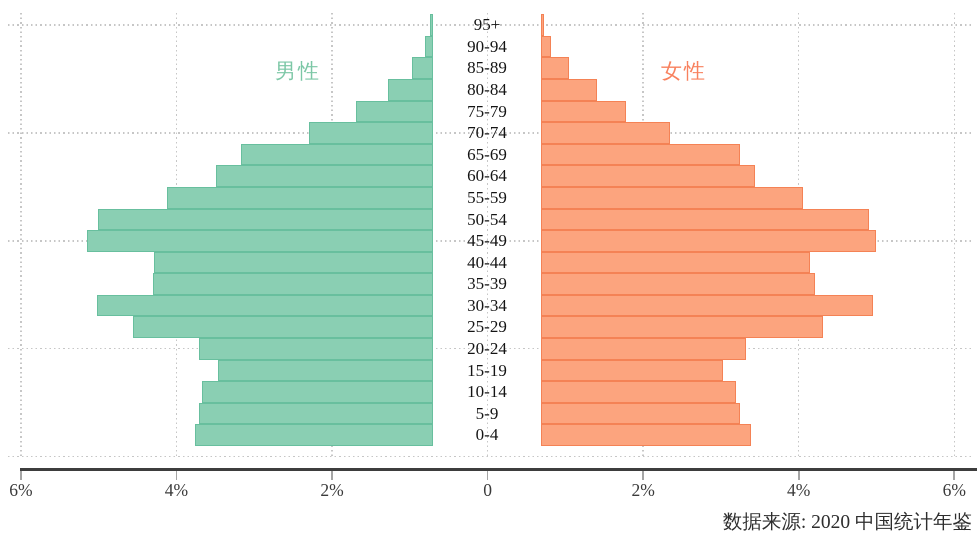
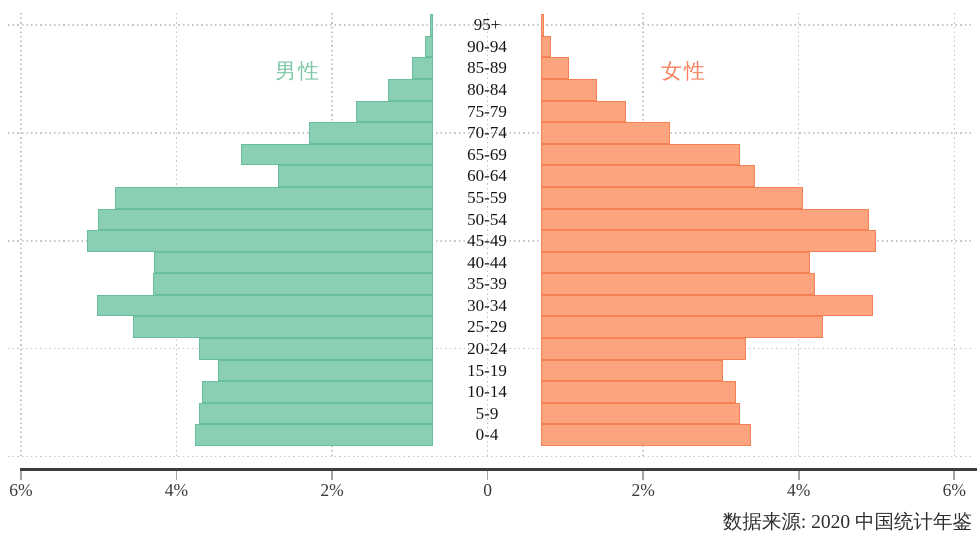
男性/60-64: 2.8% -> 2.0%
男性/55-59: 3.4% -> 4.1%
